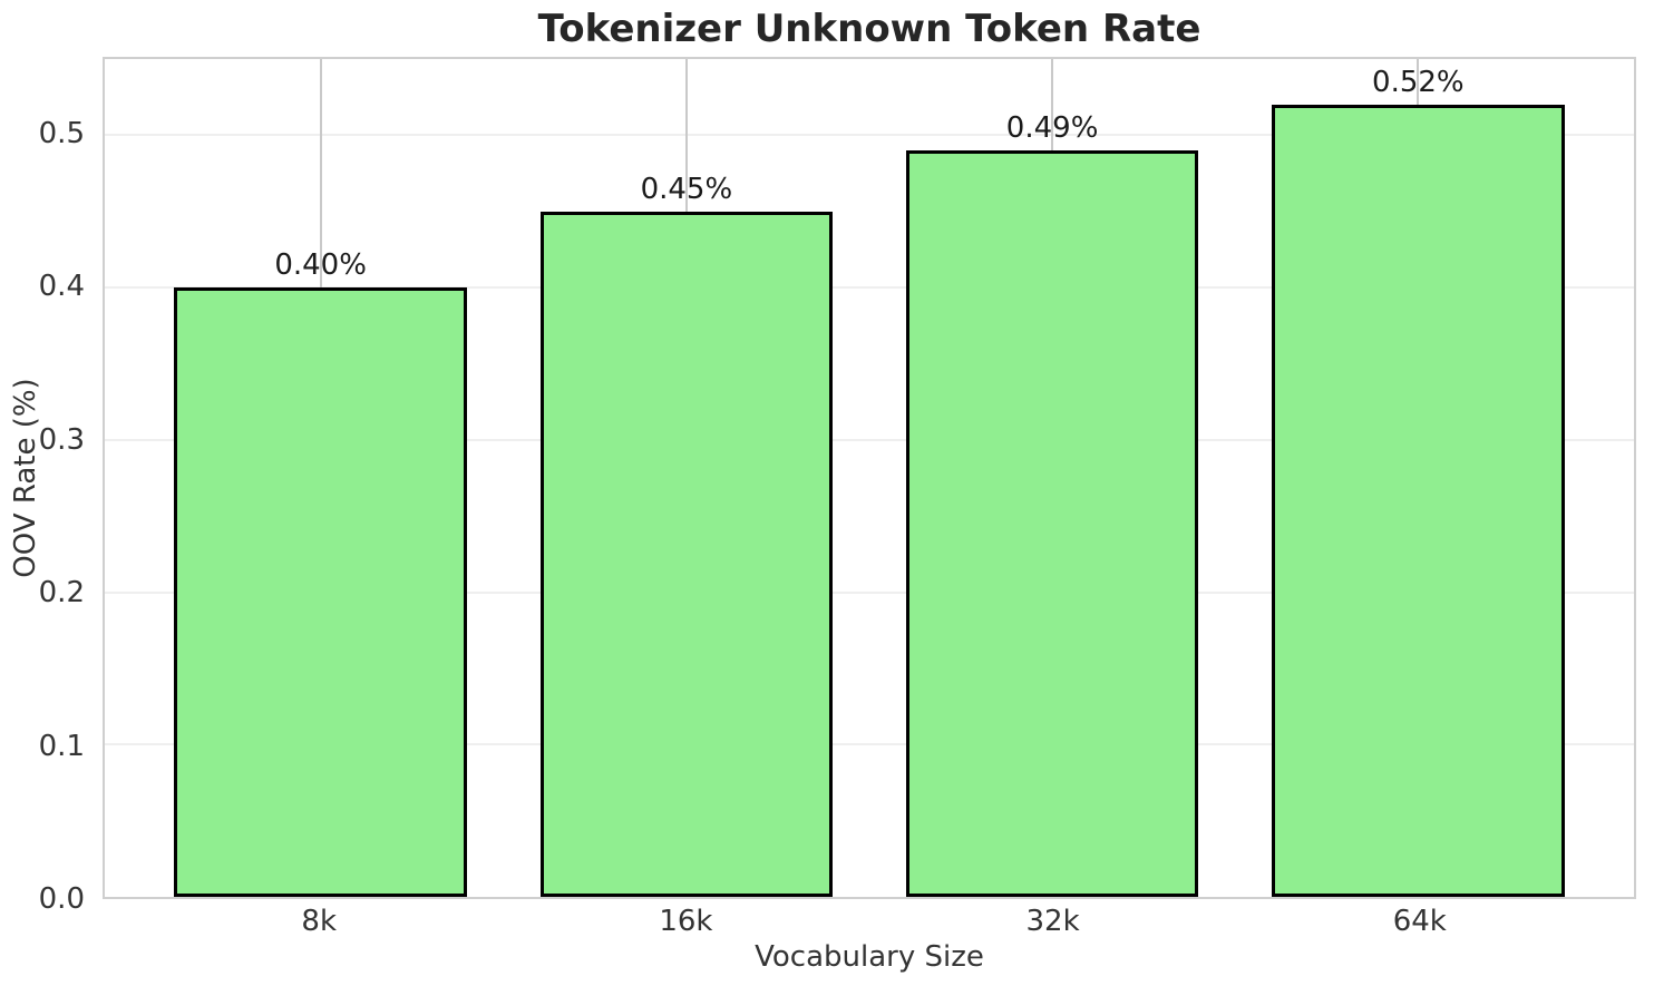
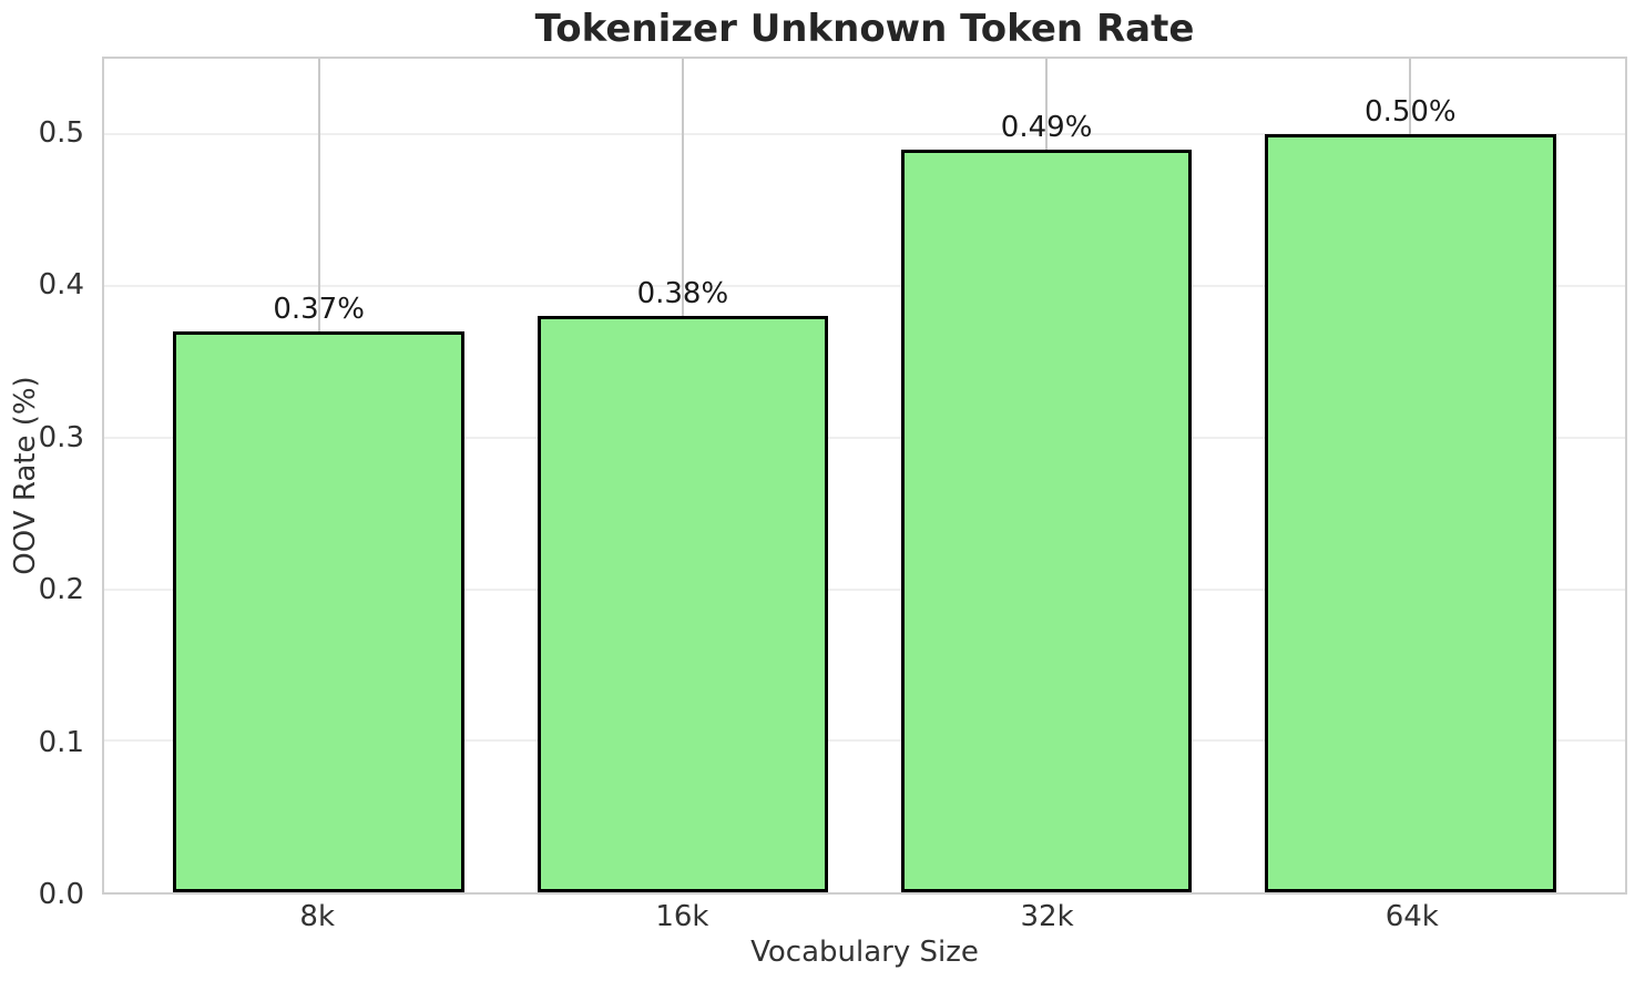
8k: 0.40% -> 0.37%
16k: 0.45% -> 0.38%
64k: 0.52% -> 0.50%
